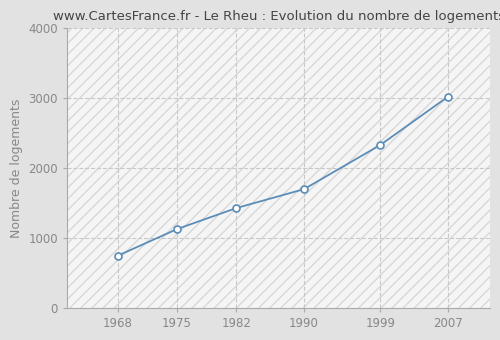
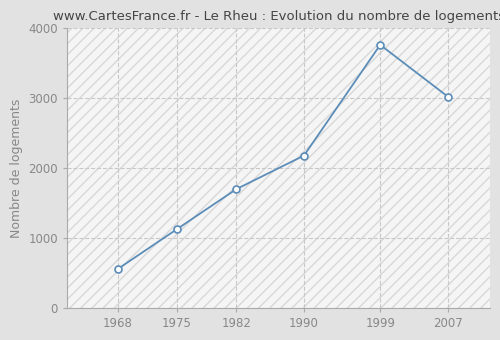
1968: 750 -> 560
1982: 1430 -> 1700
1990: 1700 -> 2180
1999: 2330 -> 3760
